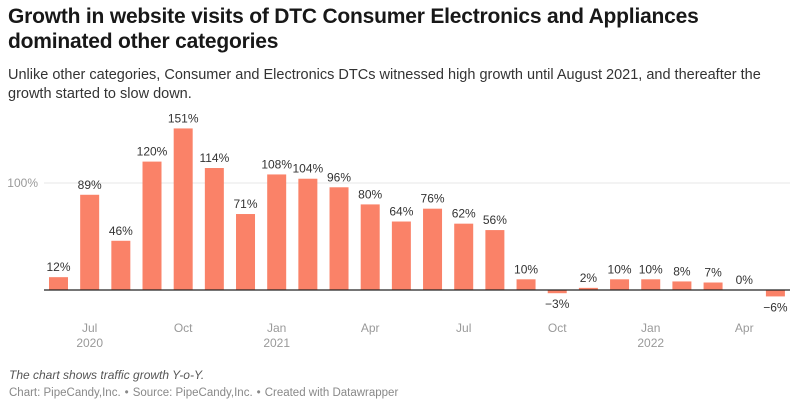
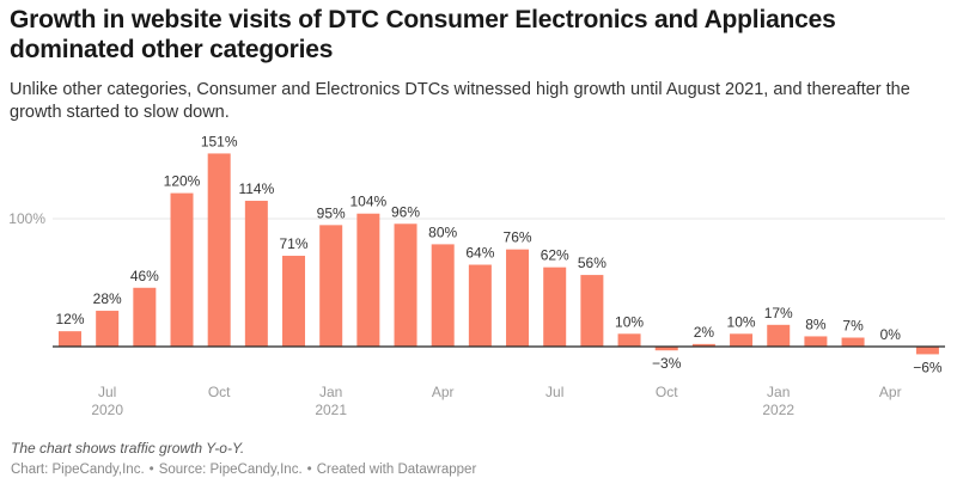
Jul 2020: 89% -> 28%
Jan 2021: 108% -> 95%
Jan 2022: 10% -> 17%
